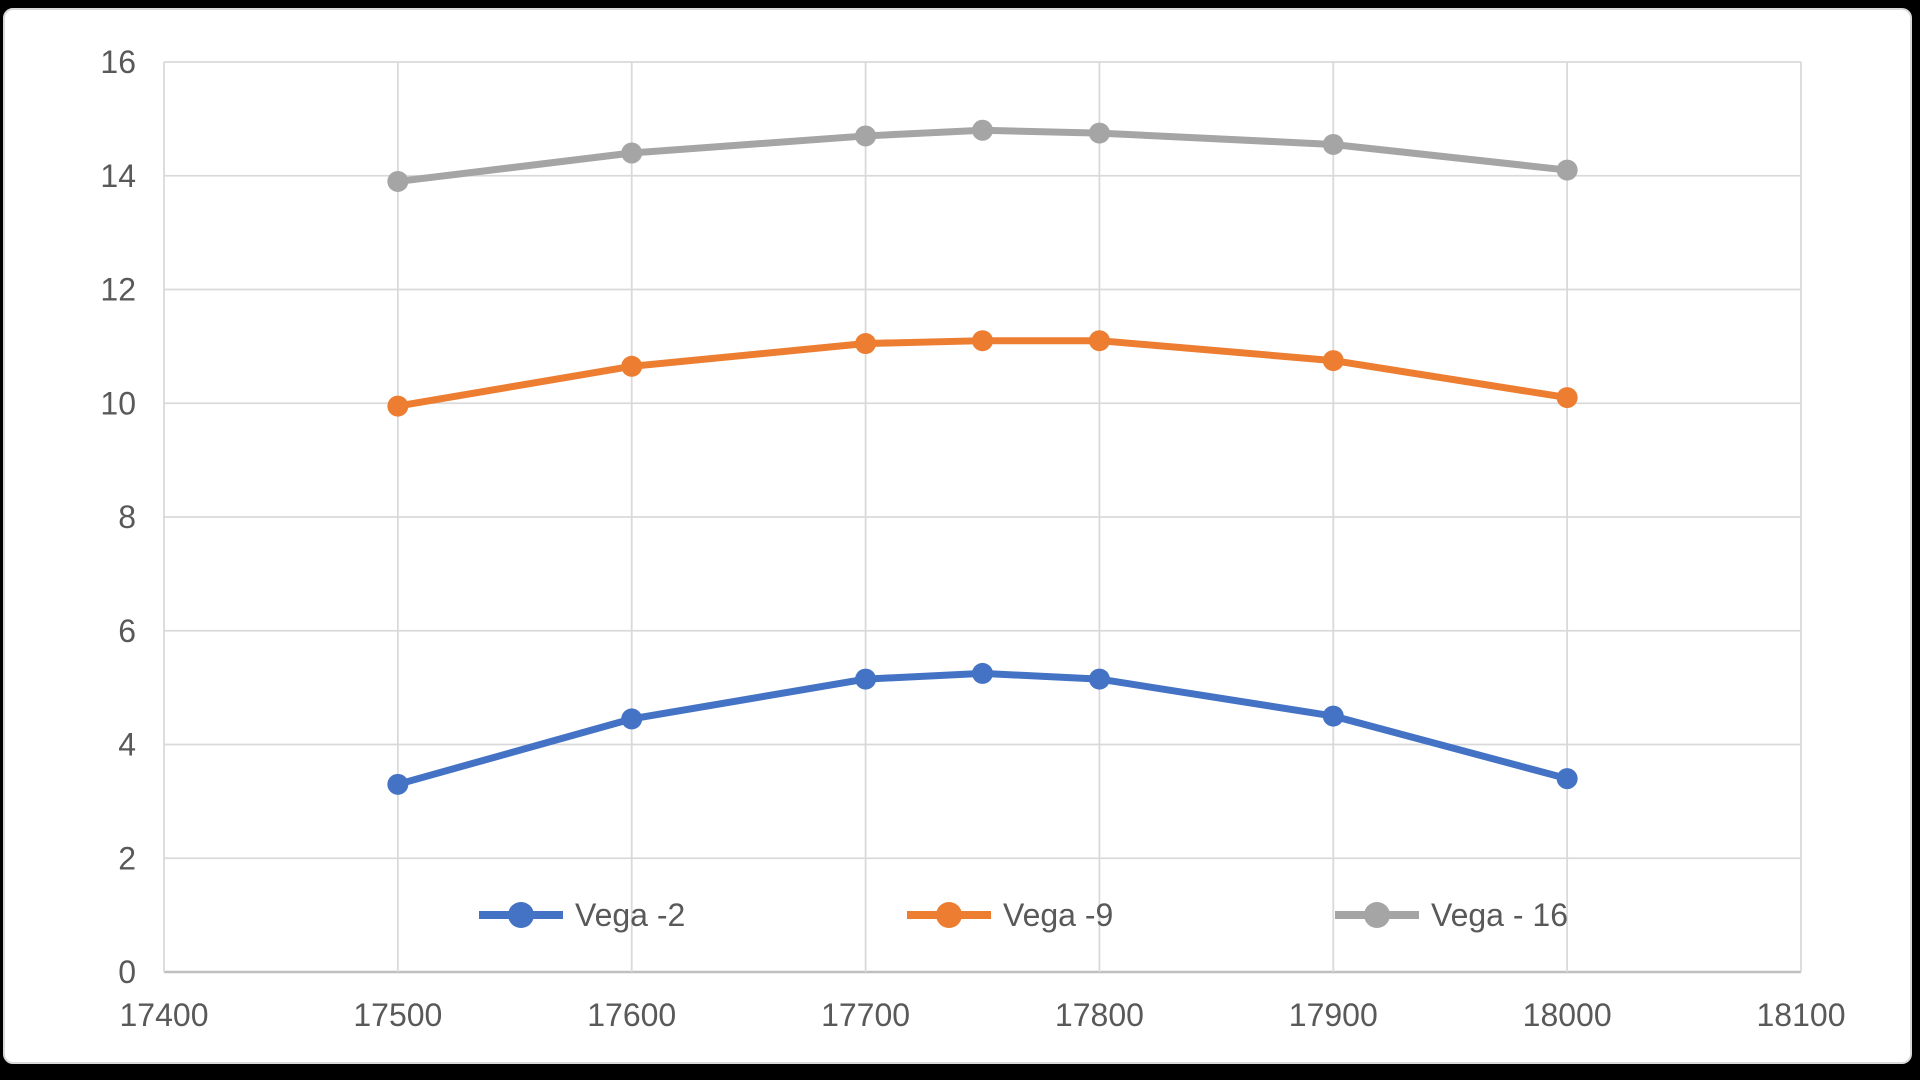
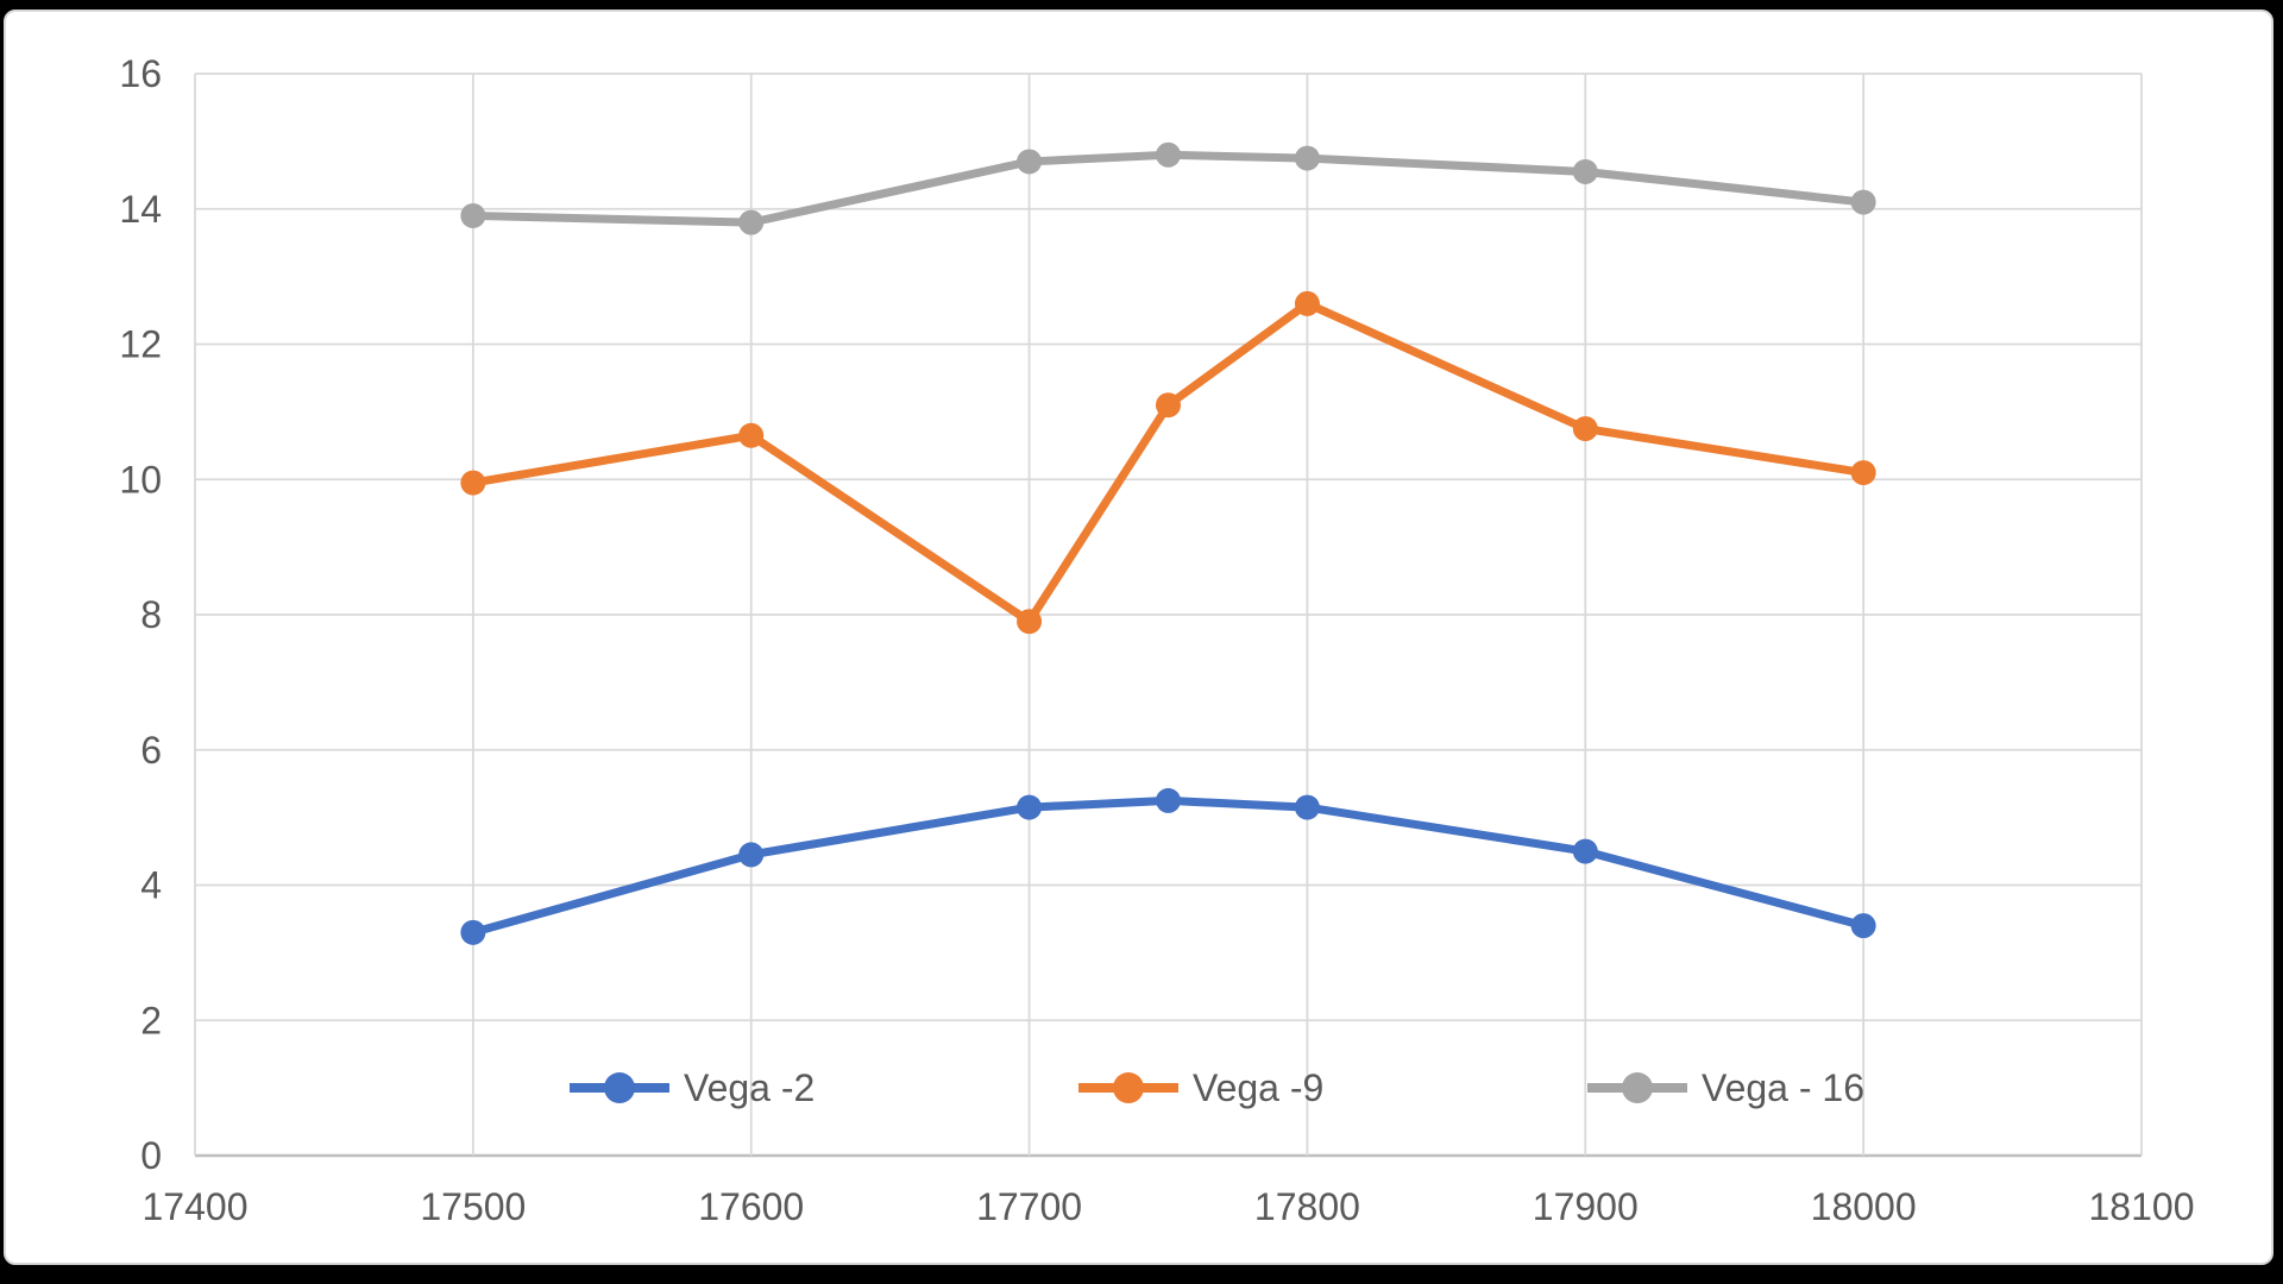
Vega - 16/17600: 14.4 -> 13.8
Vega -9/17700: 11.1 -> 7.9
Vega -9/17800: 11.1 -> 12.6
